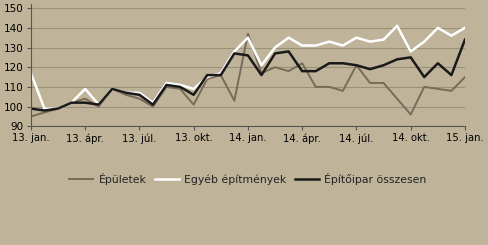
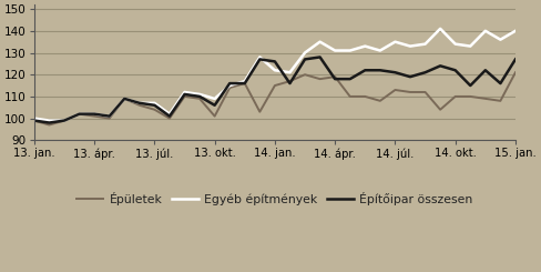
Épületek/13. jan.: 95 -> 99
Egyéb építmények/13. jan.: 117 -> 100
Épületek/13. ápr.: 104 -> 101
Egyéb építmények/13. ápr.: 109 -> 102
Épületek/14. jan.: 137 -> 115
Egyéb építmények/14. jan.: 135 -> 122
Épületek/14. ápr.: 122 -> 119
Épületek/14. júl.: 121 -> 113
Épületek/14. okt.: 96 -> 110
Egyéb építmények/14. okt.: 128 -> 134
Építőipar összesen/14. okt.: 125 -> 122
Épületek/15. jan.: 115 -> 121
Építőipar összesen/15. jan.: 134 -> 127
